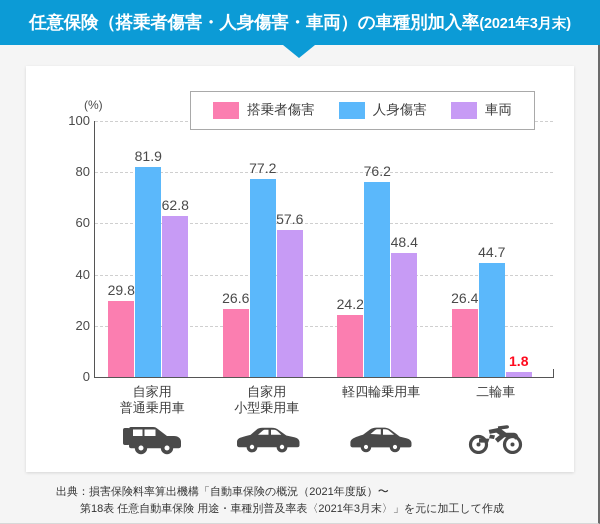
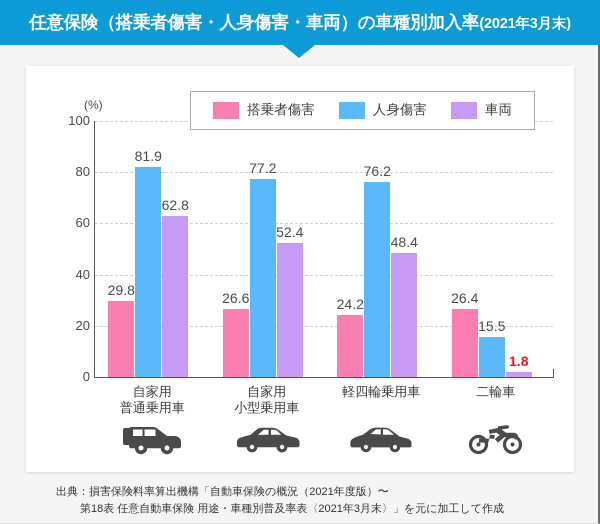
車両/自家用 小型乗用車: 57.6 -> 52.4
人身傷害/二輪車: 44.7 -> 15.5
